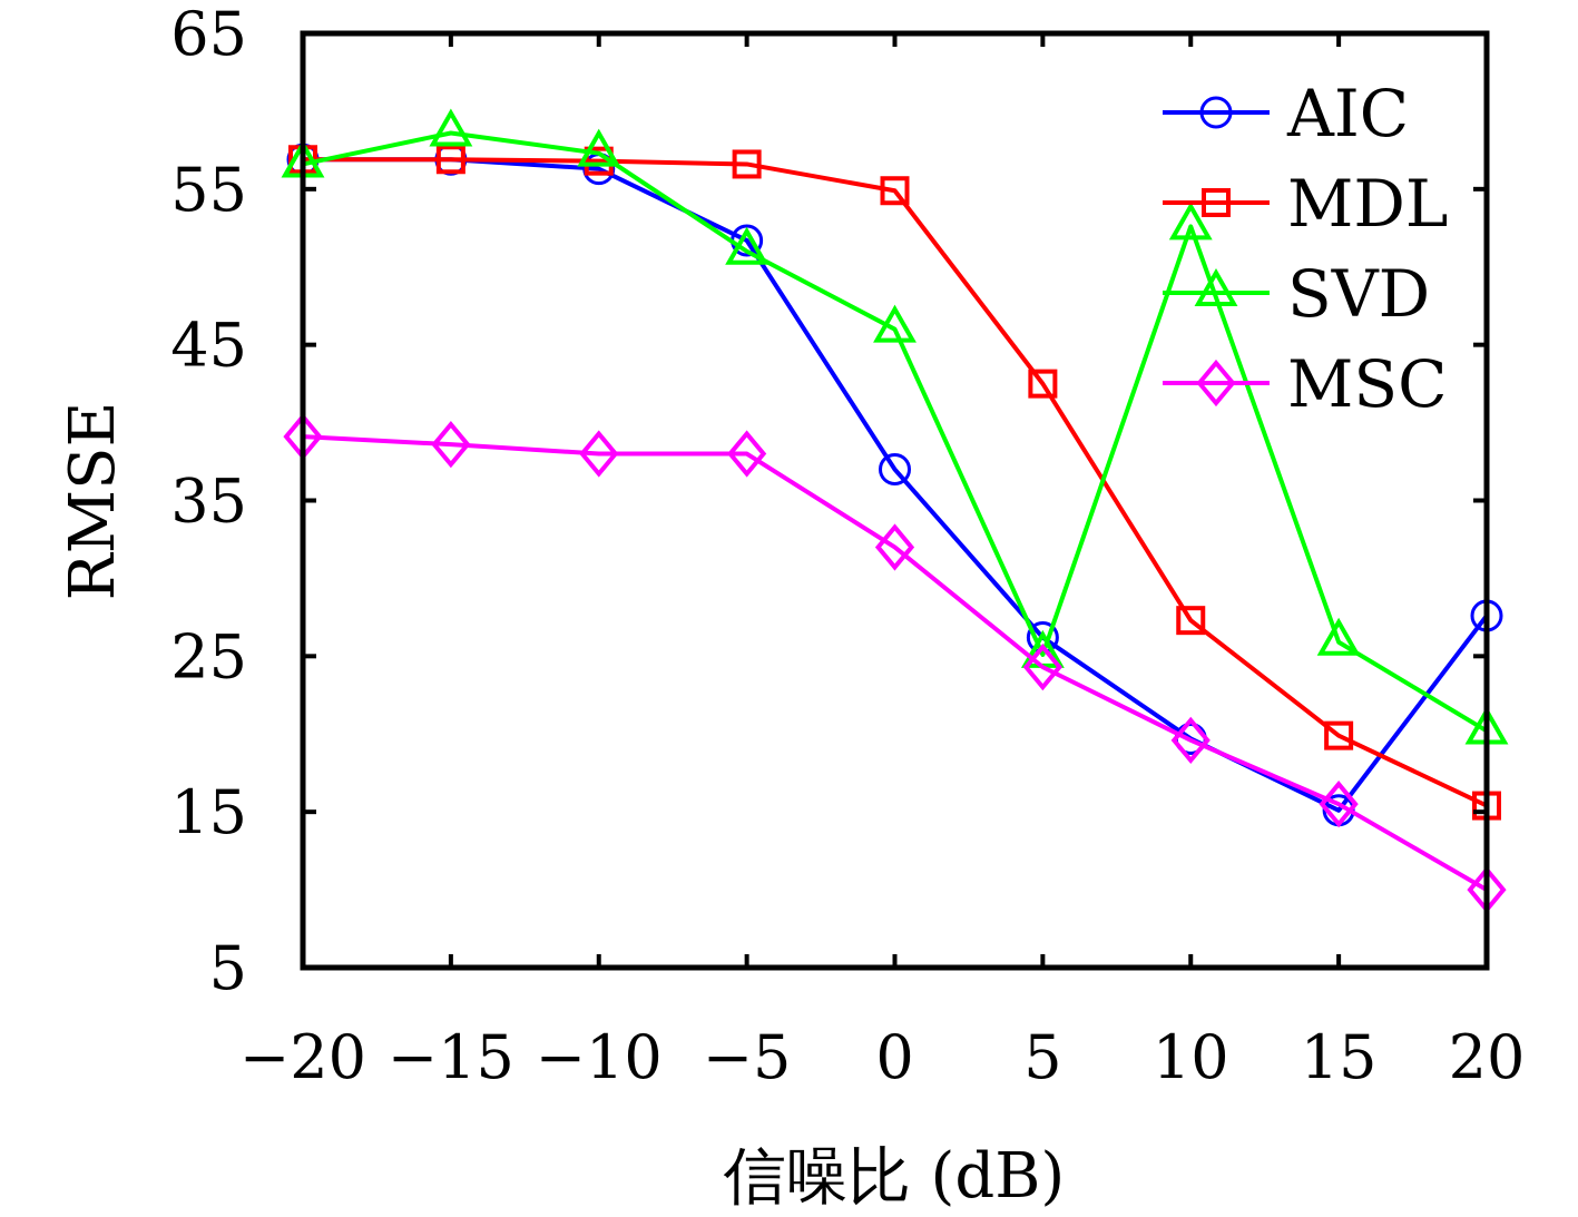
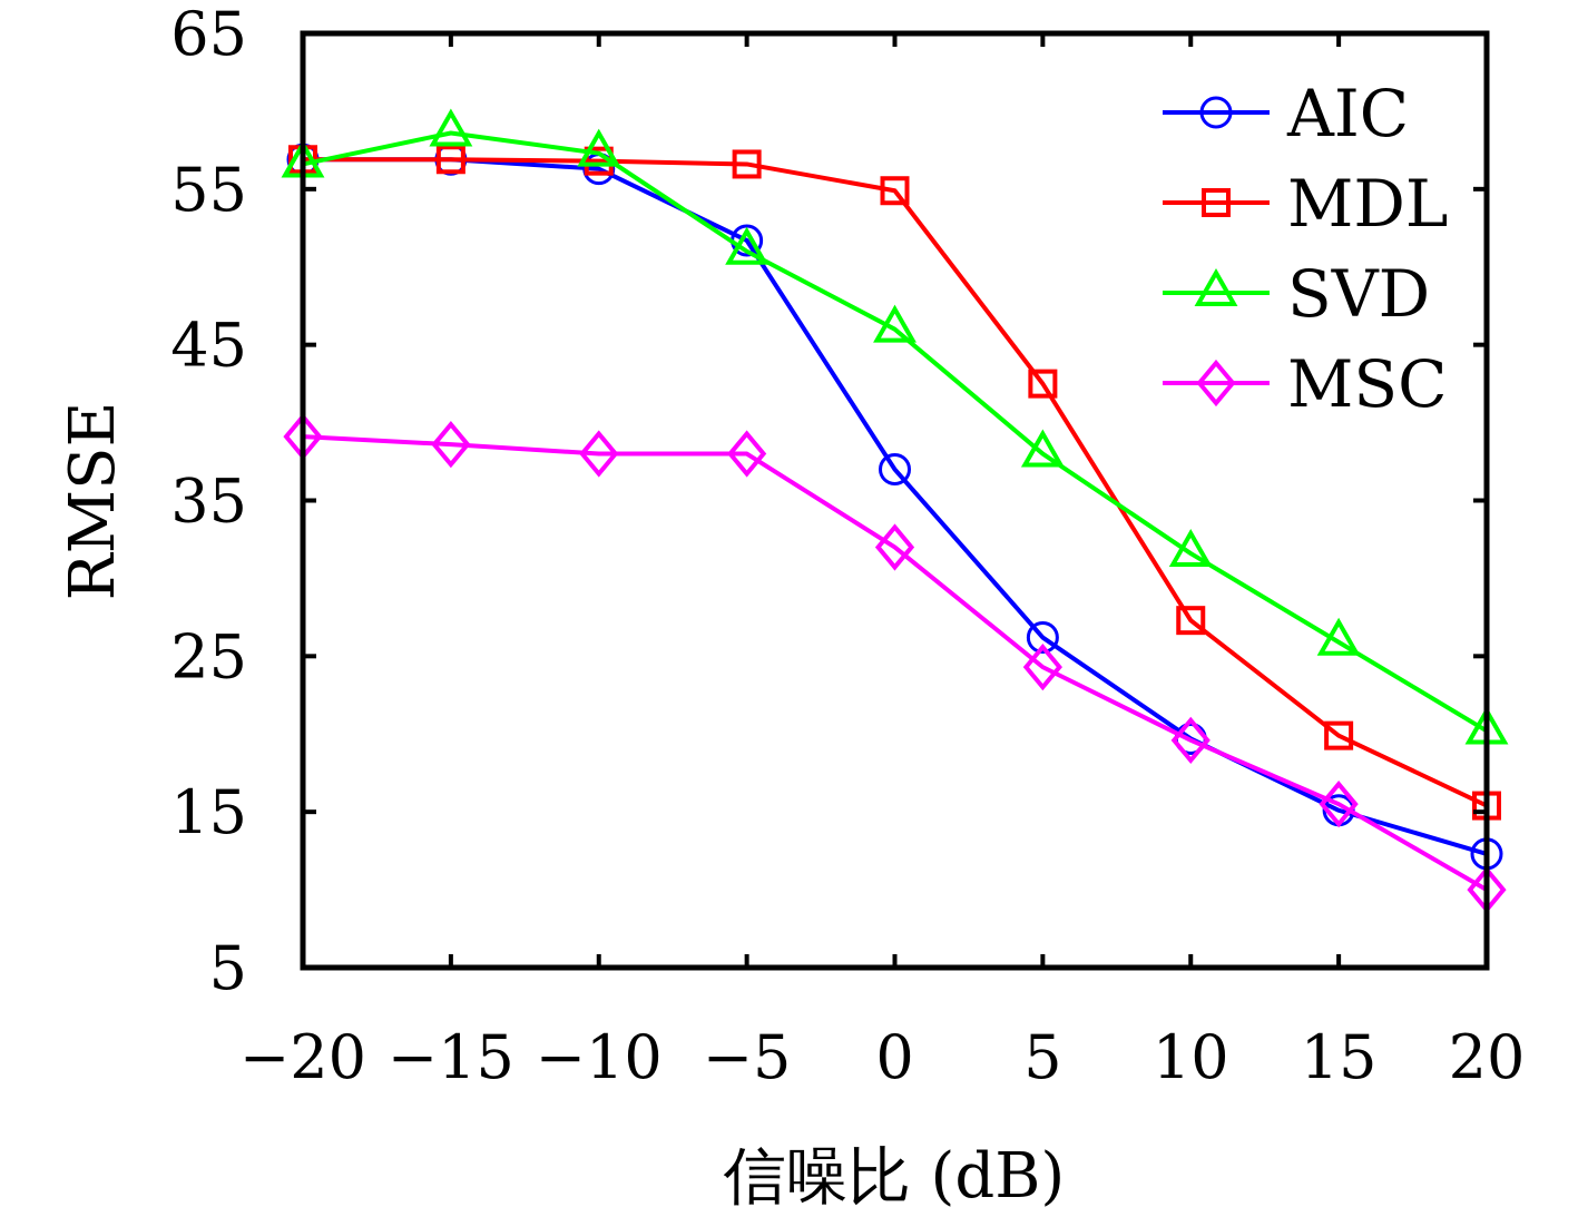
SVD/5: 25.1 -> 38.0
SVD/10: 52.6 -> 31.6
AIC/20: 27.6 -> 12.3
